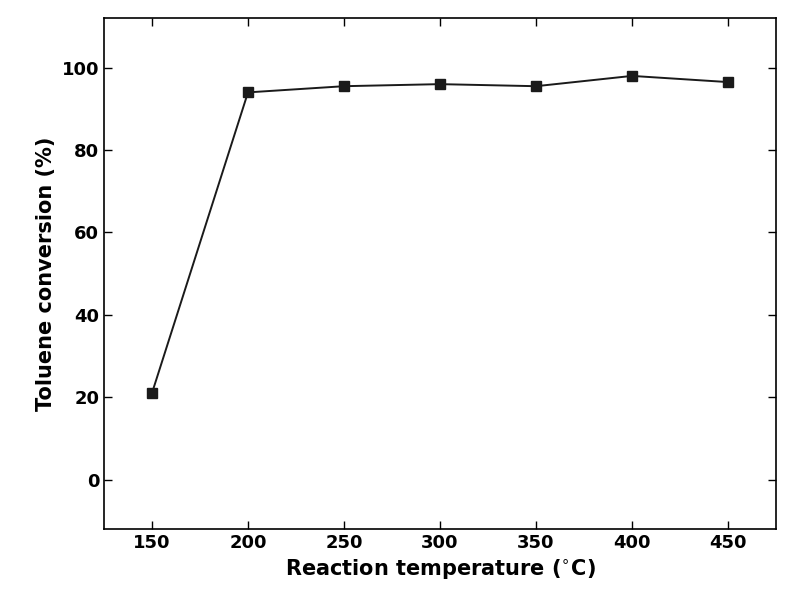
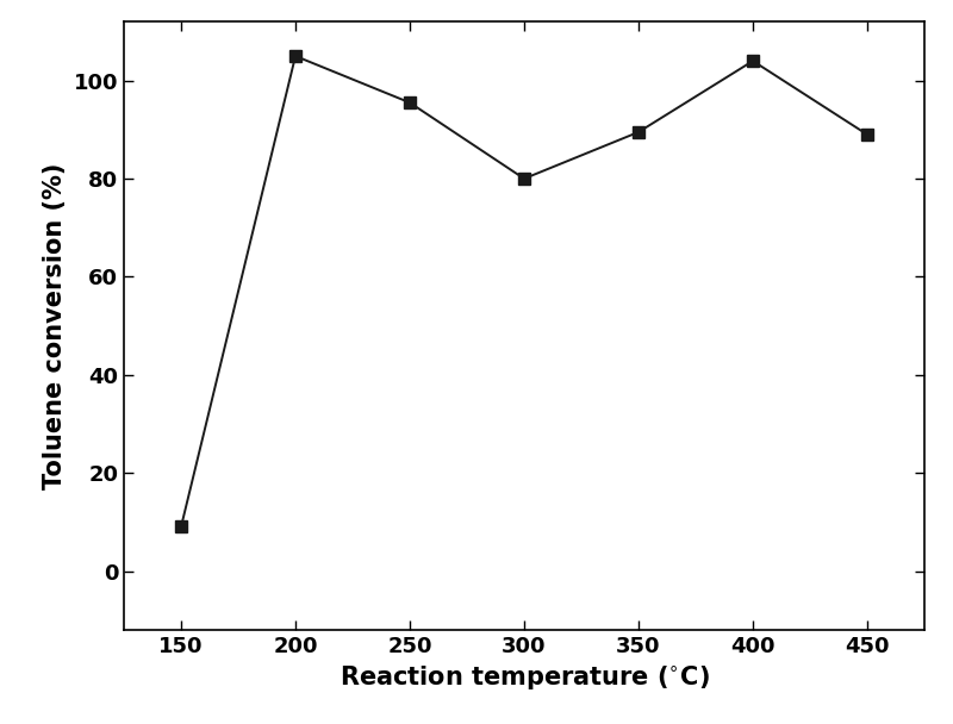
150: 21.0 -> 9.0
200: 94.0 -> 105.0
300: 96.0 -> 80.0
350: 95.5 -> 89.5
400: 98.0 -> 104.0
450: 96.5 -> 89.0
